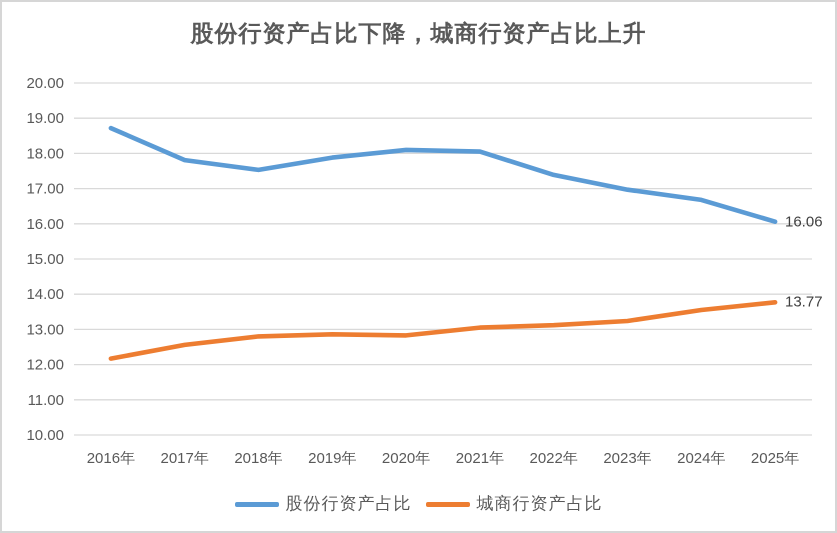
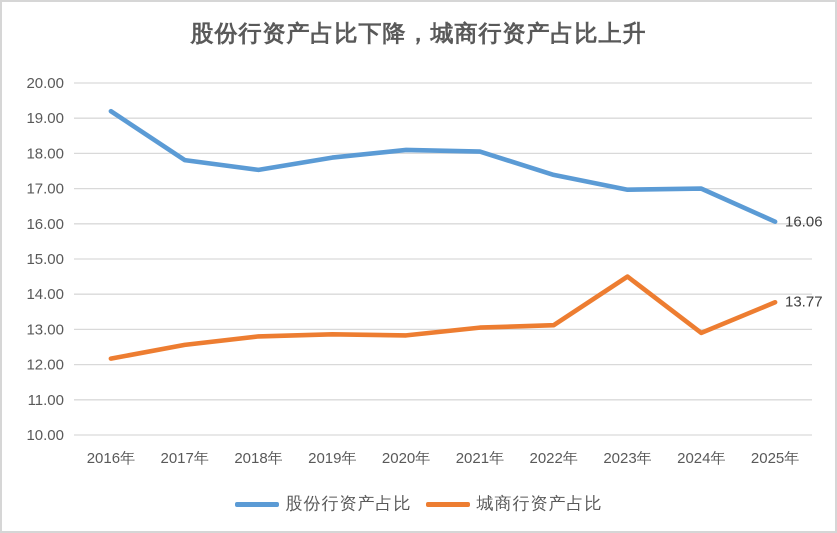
股份行资产占比/2016年: 18.7 -> 19.2
城商行资产占比/2023年: 13.2 -> 14.5
股份行资产占比/2024年: 16.7 -> 17.0
城商行资产占比/2024年: 13.6 -> 12.9
